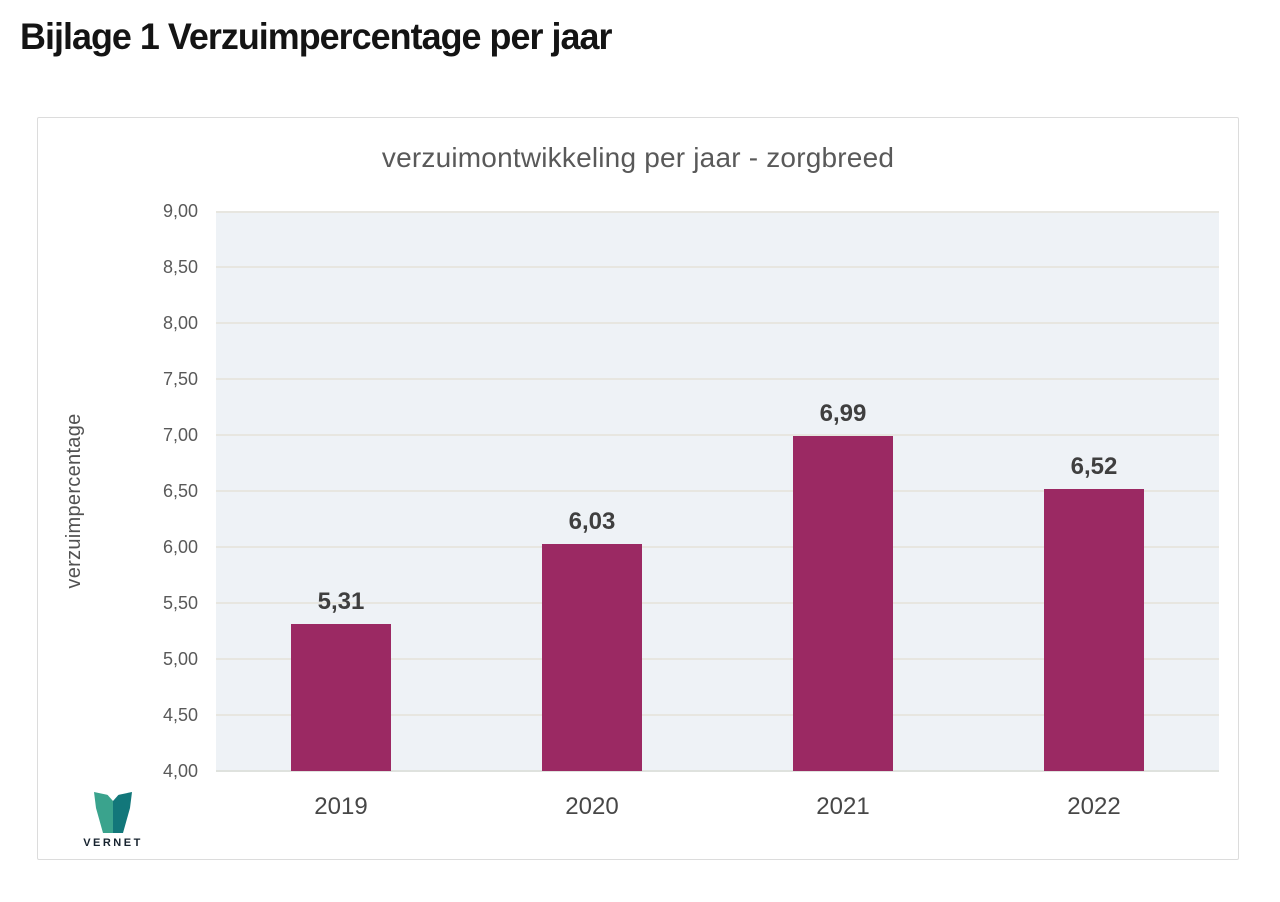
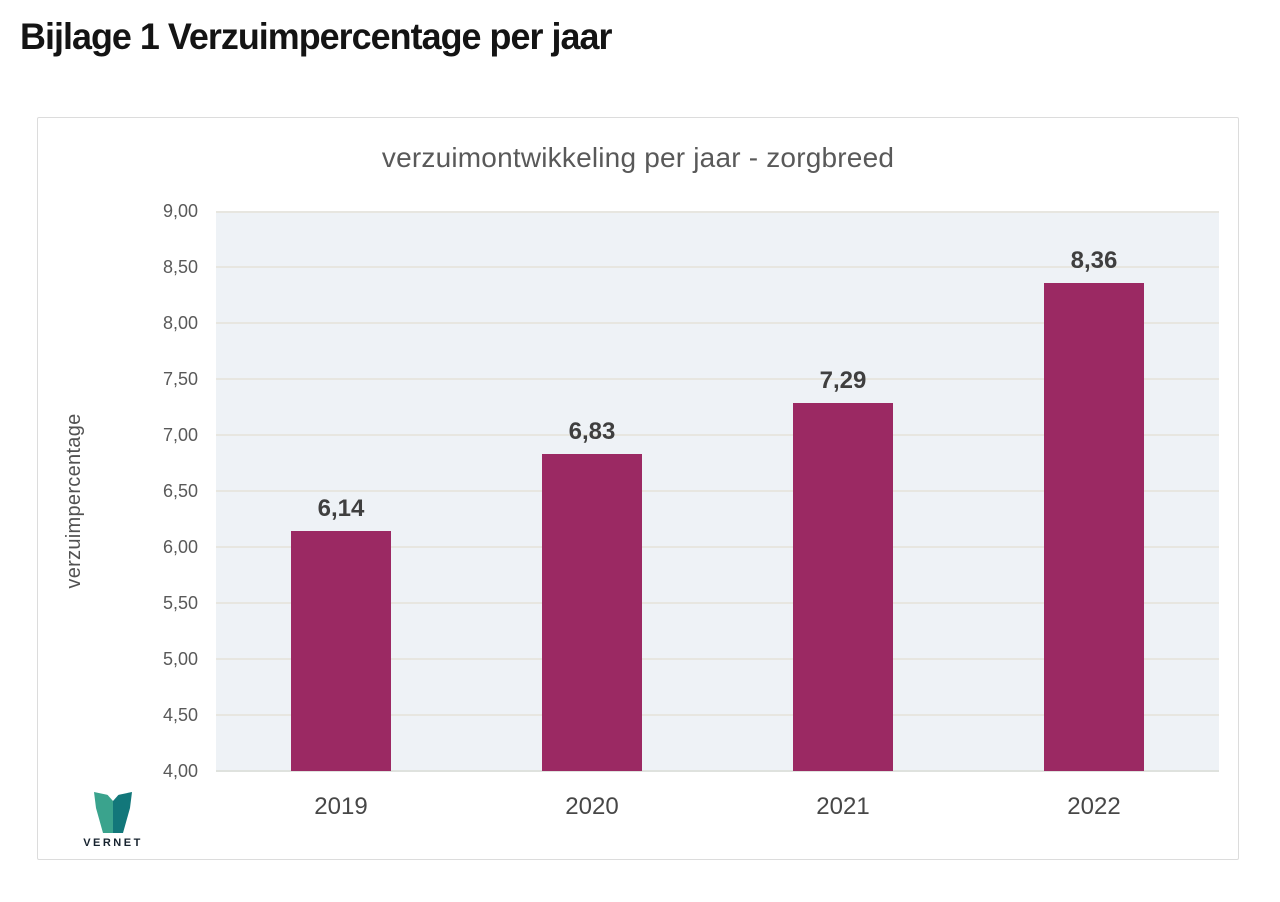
2019: 5,31 -> 6,14
2020: 6,03 -> 6,83
2021: 6,99 -> 7,29
2022: 6,52 -> 8,36
